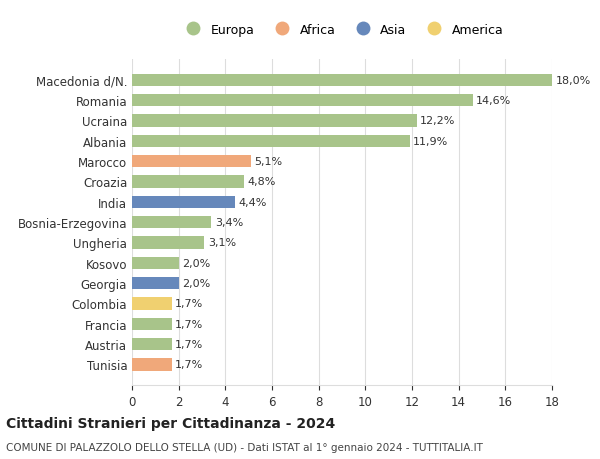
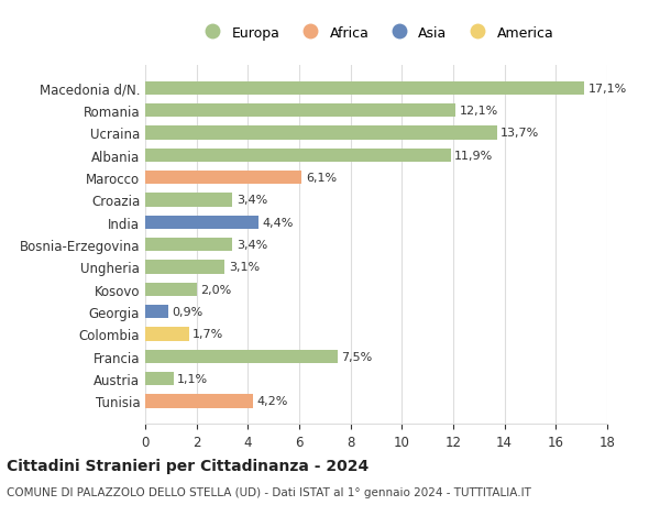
Macedonia d/N.: 18,0% -> 17,1%
Romania: 14,6% -> 12,1%
Ucraina: 12,2% -> 13,7%
Marocco: 5,1% -> 6,1%
Croazia: 4,8% -> 3,4%
Georgia: 2,0% -> 0,9%
Francia: 1,7% -> 7,5%
Austria: 1,7% -> 1,1%
Tunisia: 1,7% -> 4,2%
